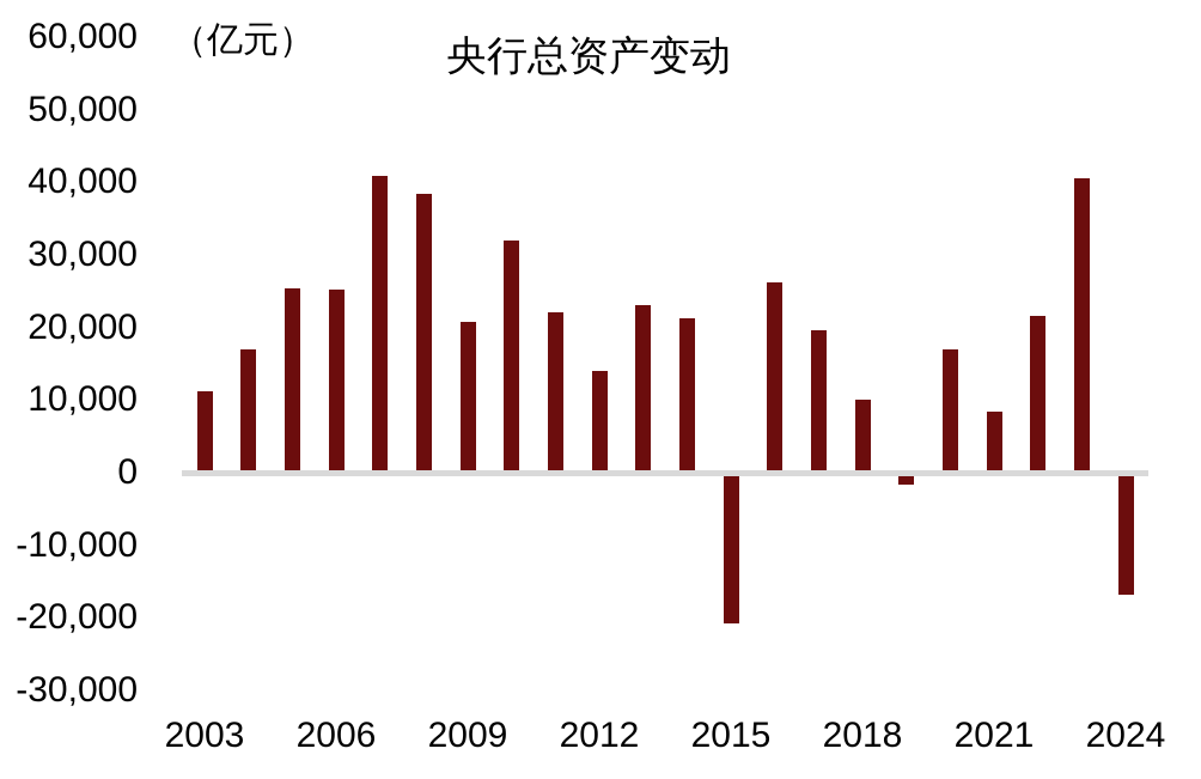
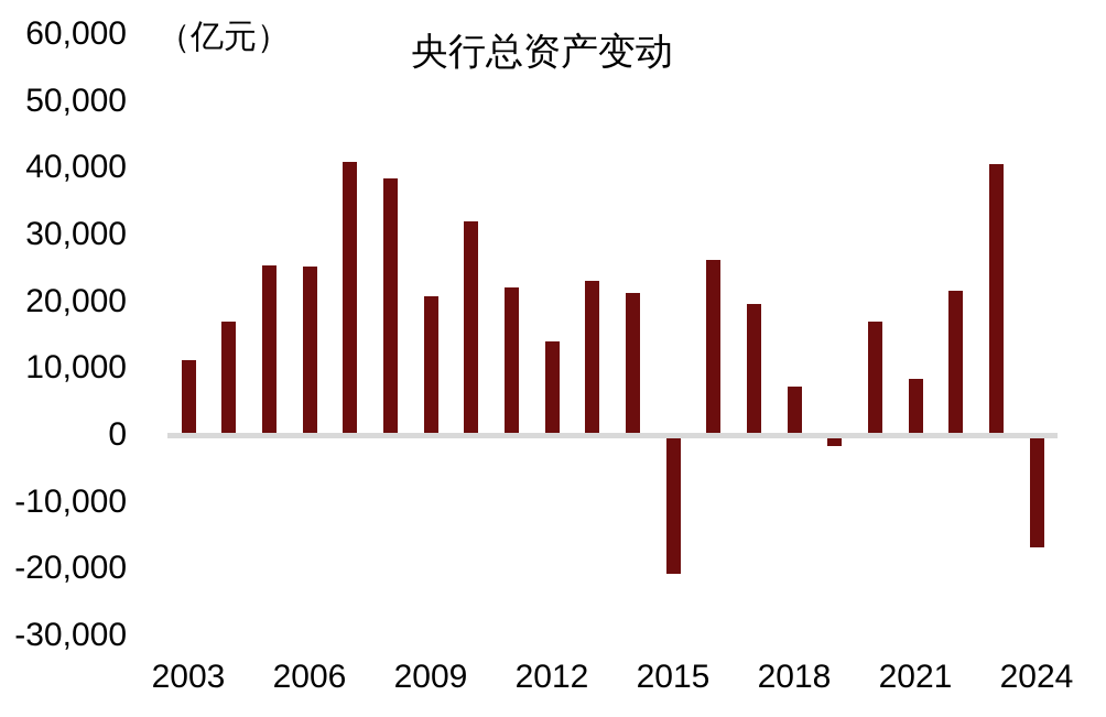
2018: 10000 -> 7000
